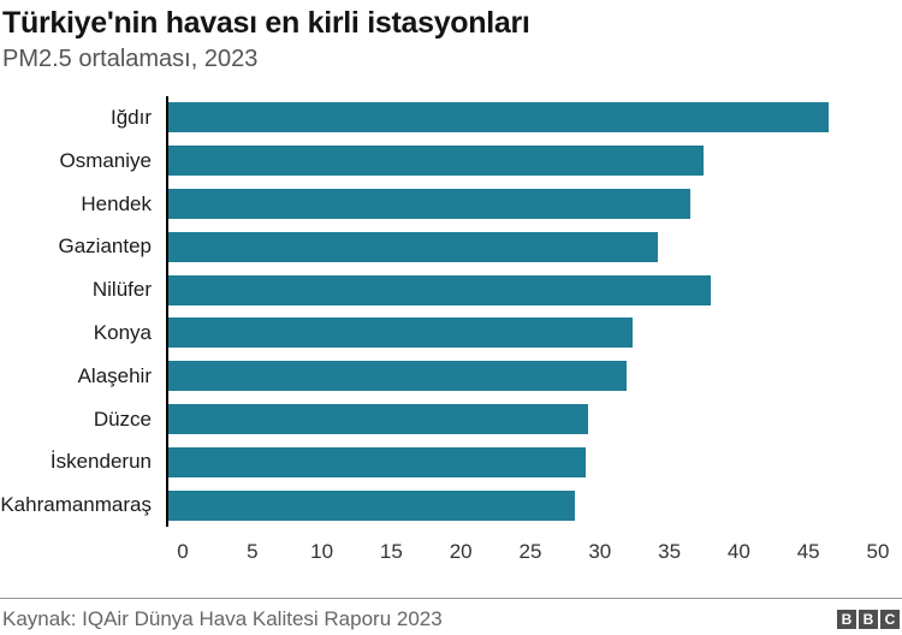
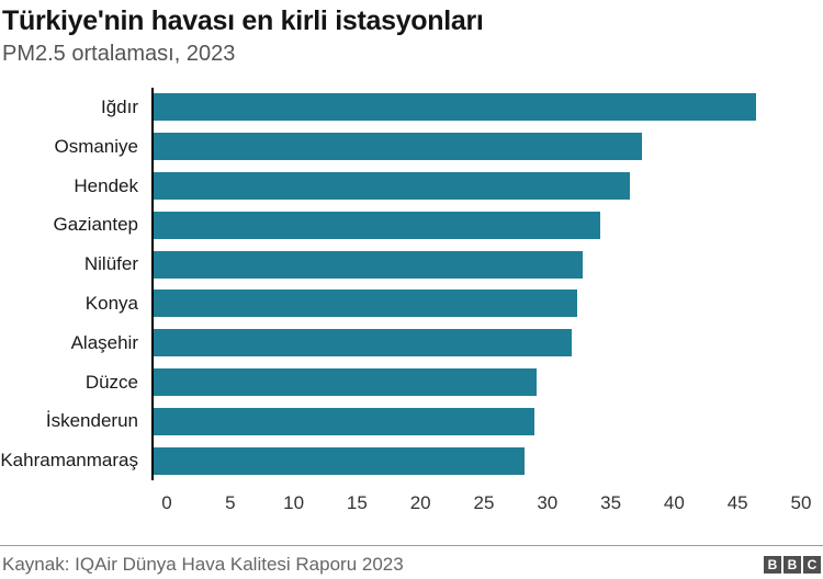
Nilüfer: 39.0 -> 33.8
